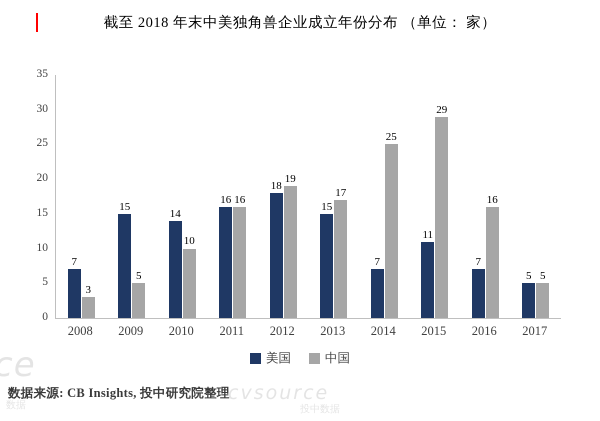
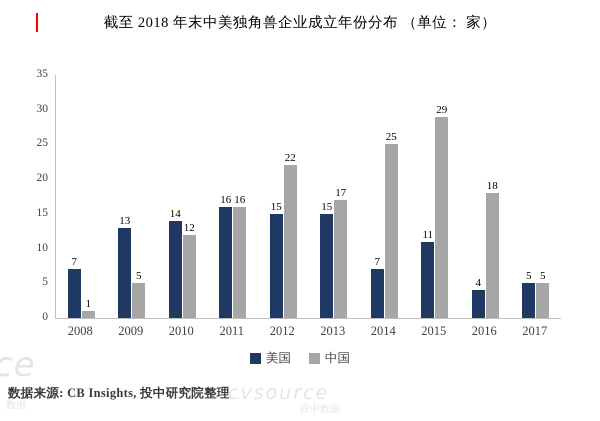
中国/2008: 3 -> 1
美国/2009: 15 -> 13
中国/2010: 10 -> 12
美国/2012: 18 -> 15
中国/2012: 19 -> 22
美国/2016: 7 -> 4
中国/2016: 16 -> 18
